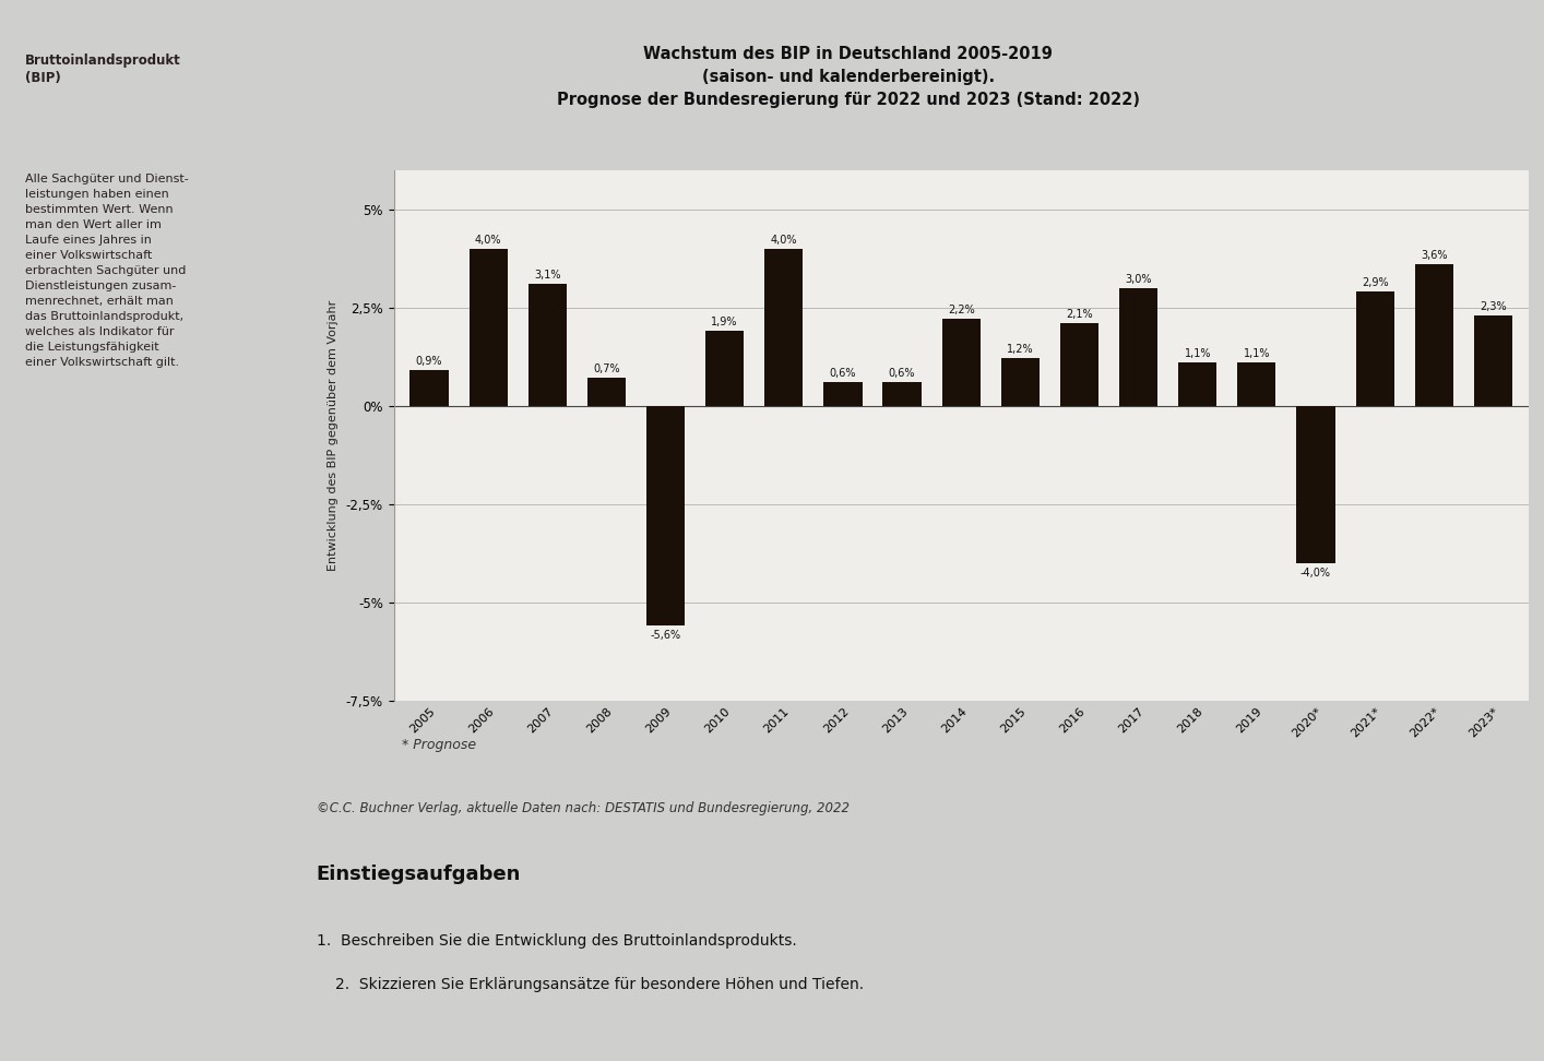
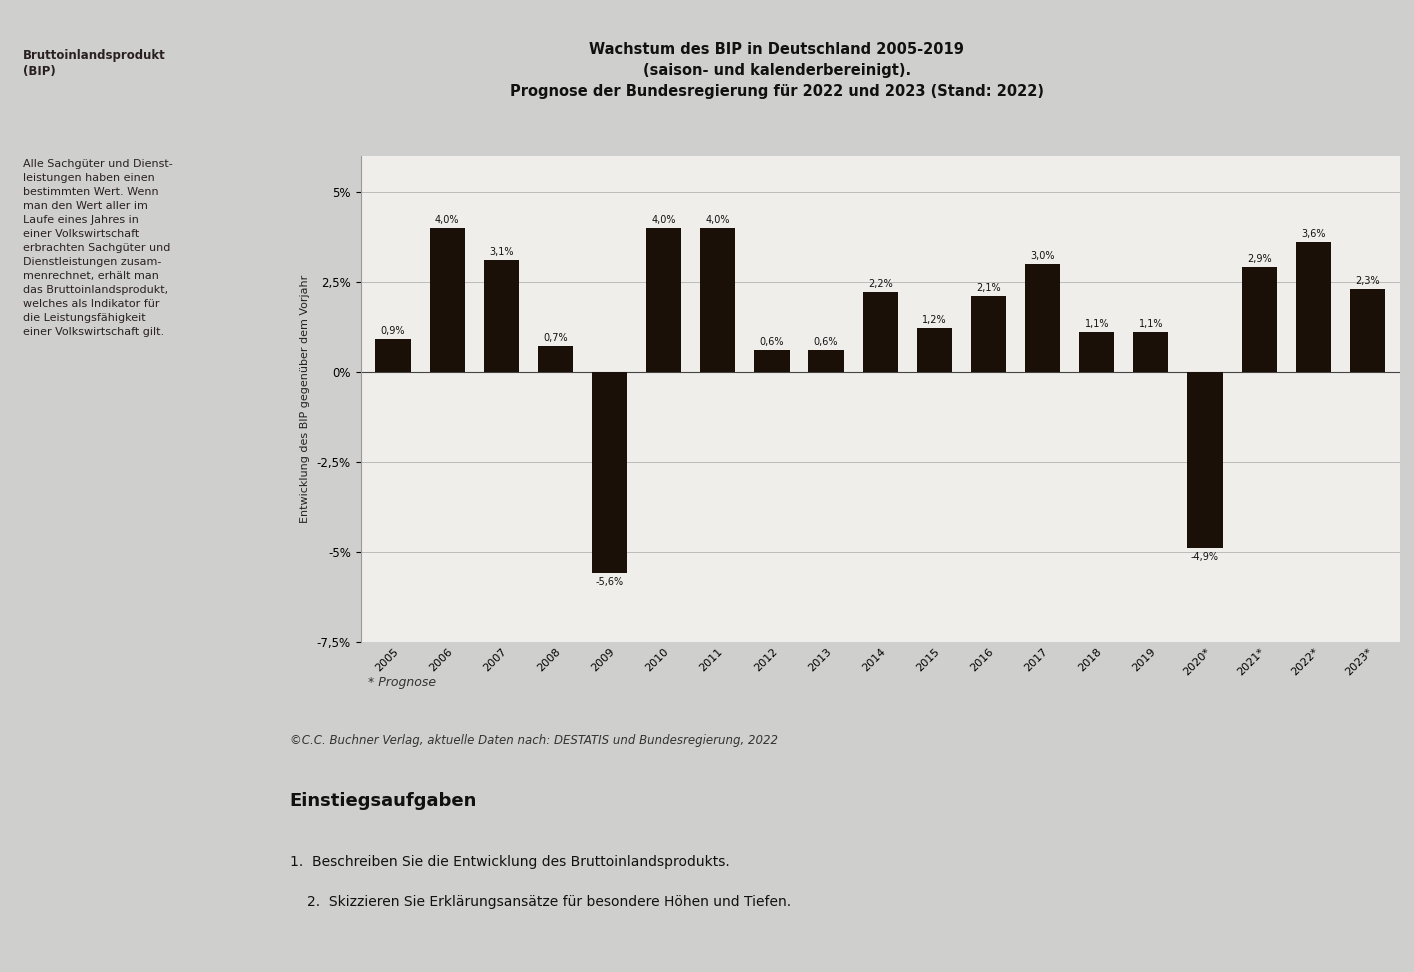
2010: 1,9% -> 4,0%
2020*: -4,0% -> -4,9%
